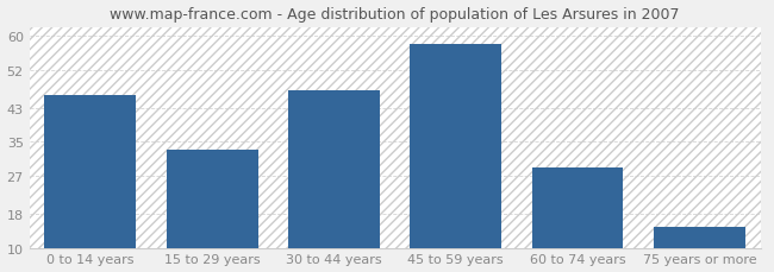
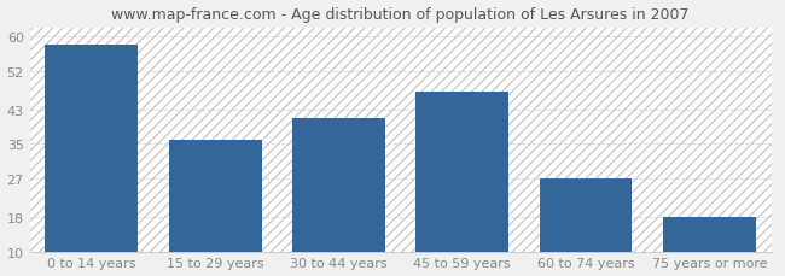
0 to 14 years: 46 -> 58
15 to 29 years: 33 -> 36
30 to 44 years: 47 -> 41
45 to 59 years: 58 -> 47
60 to 74 years: 29 -> 27
75 years or more: 15 -> 18
